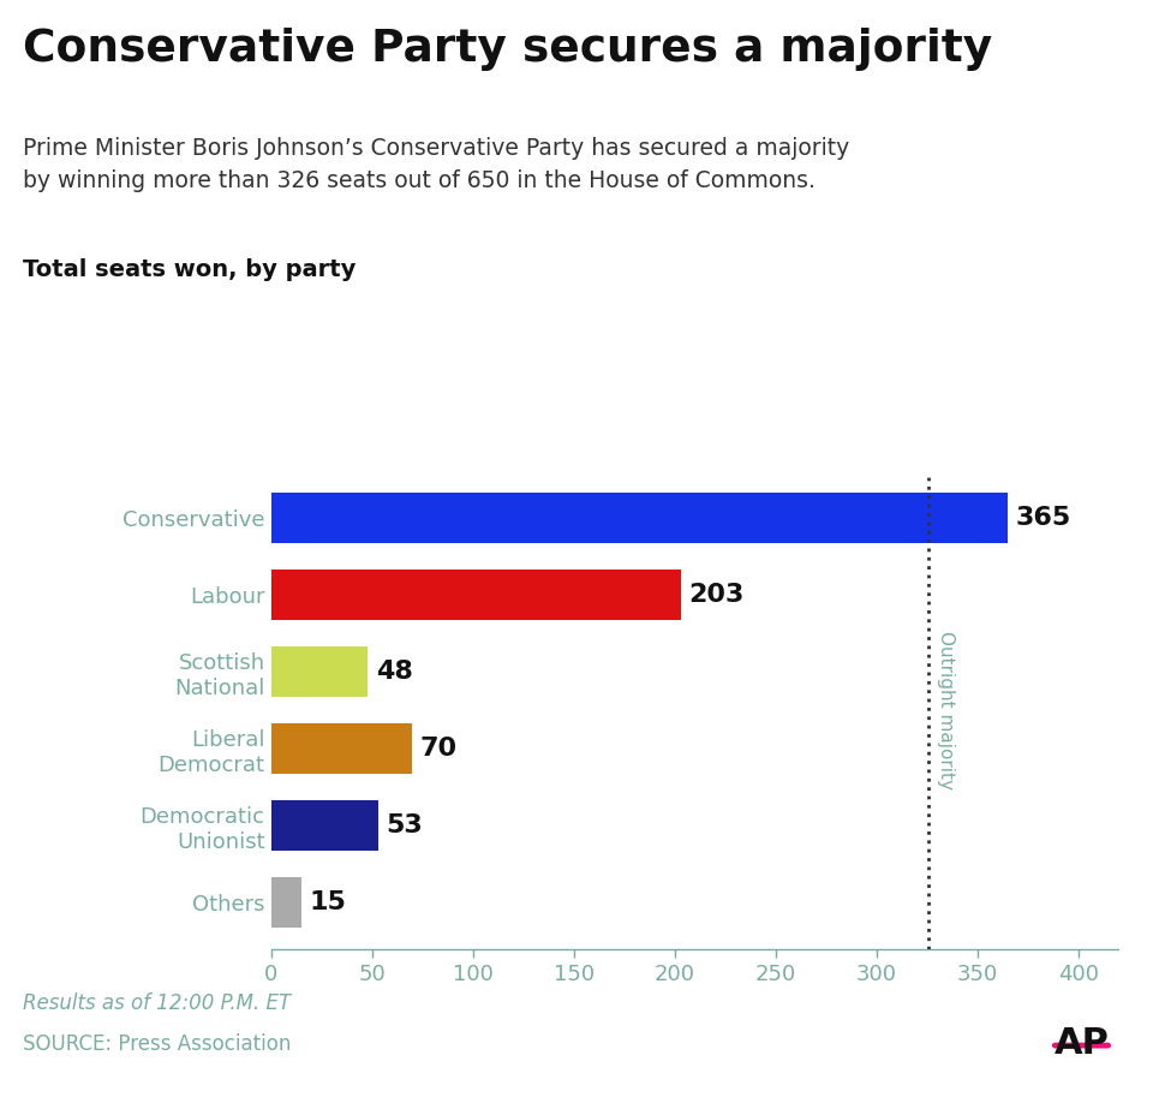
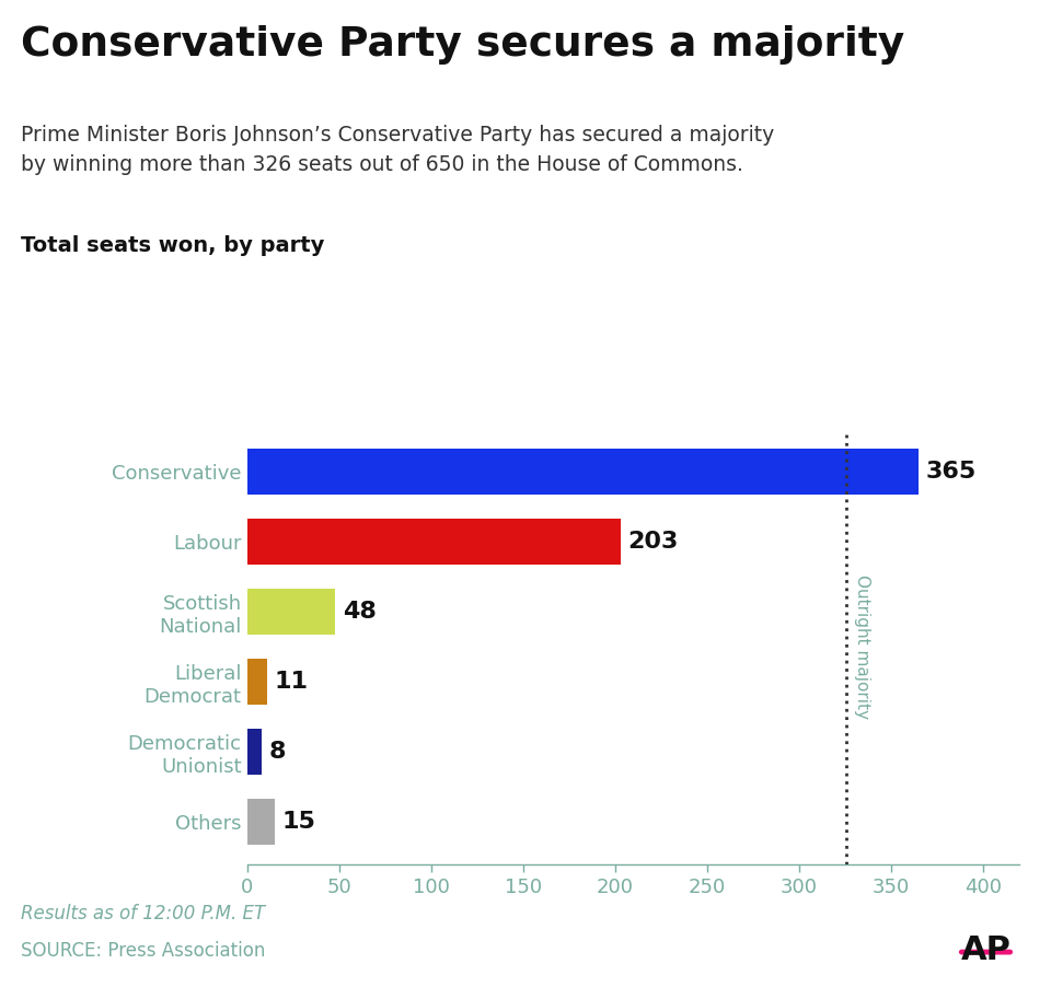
Liberal Democrat: 70 -> 11
Democratic Unionist: 53 -> 8
